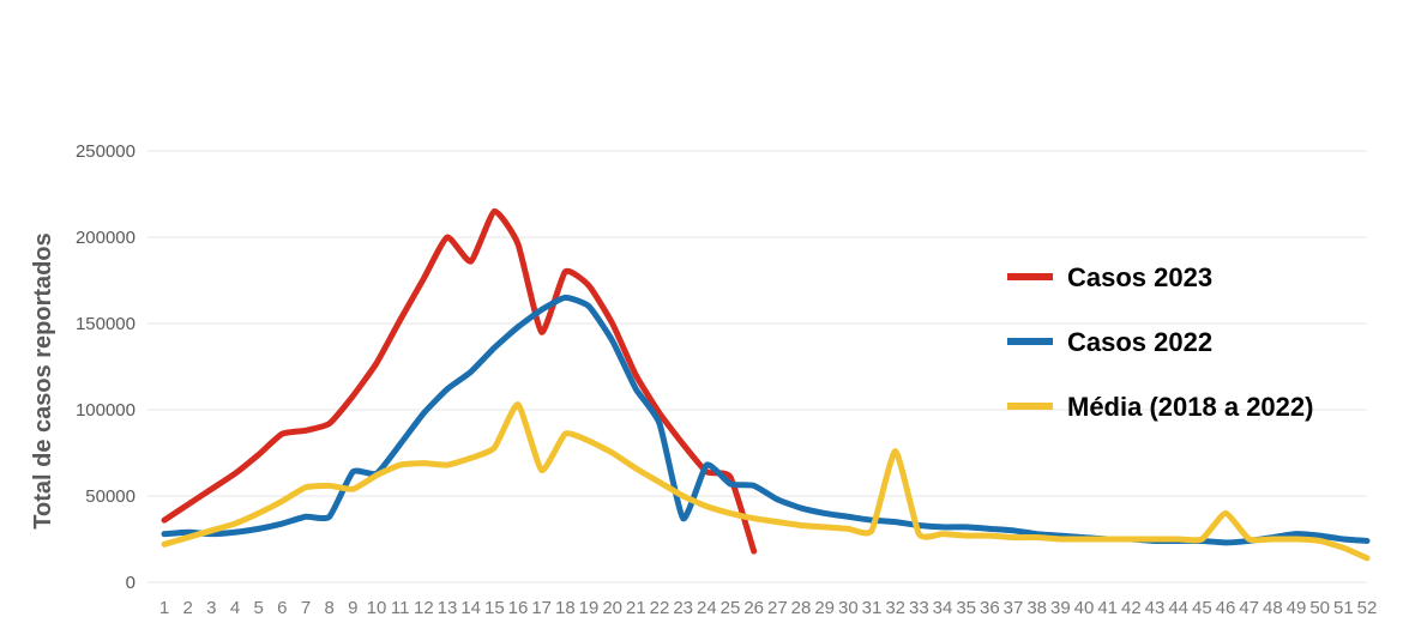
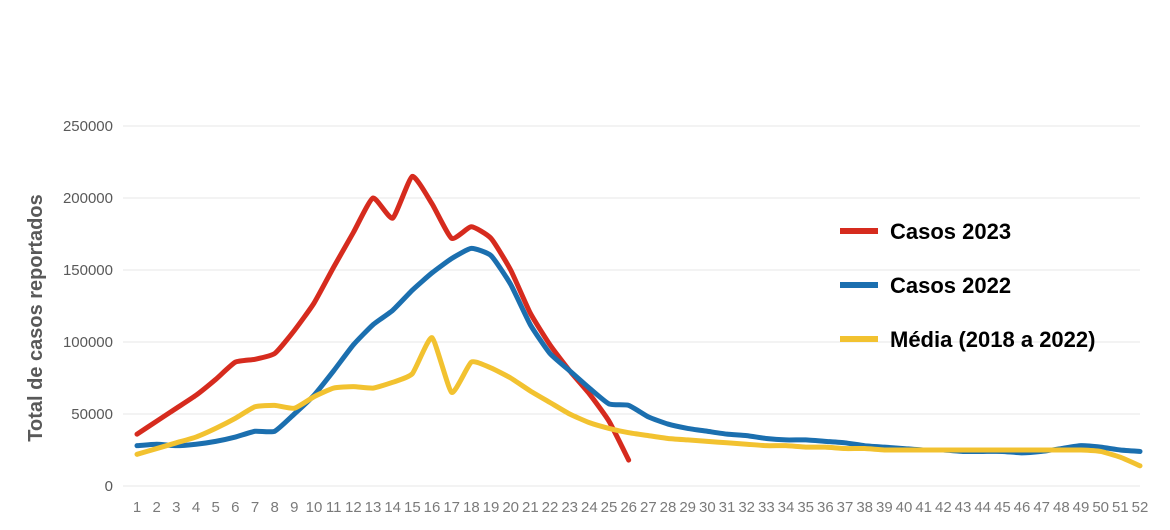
Casos 2022/9: 64000 -> 50000
Casos 2023/17: 145000 -> 172000
Casos 2022/23: 37000 -> 80000
Casos 2023/25: 61000 -> 45000
Média (2018 a 2022)/32: 76000 -> 29000
Média (2018 a 2022)/46: 40000 -> 25000
